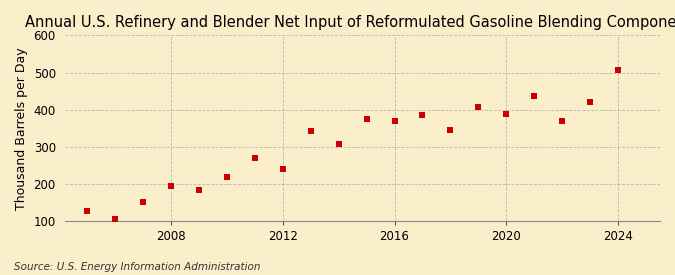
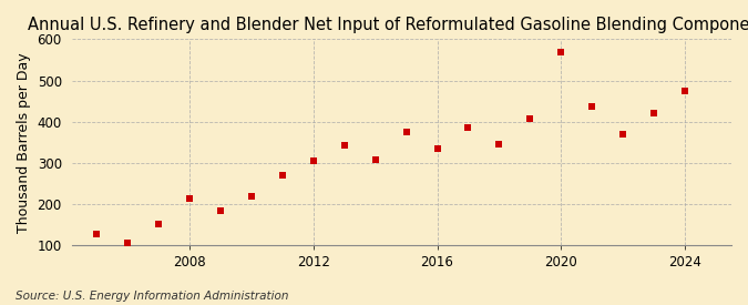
2008: 195 -> 215
2012: 242 -> 305
2016: 370 -> 335
2020: 390 -> 570
2024: 507 -> 475
